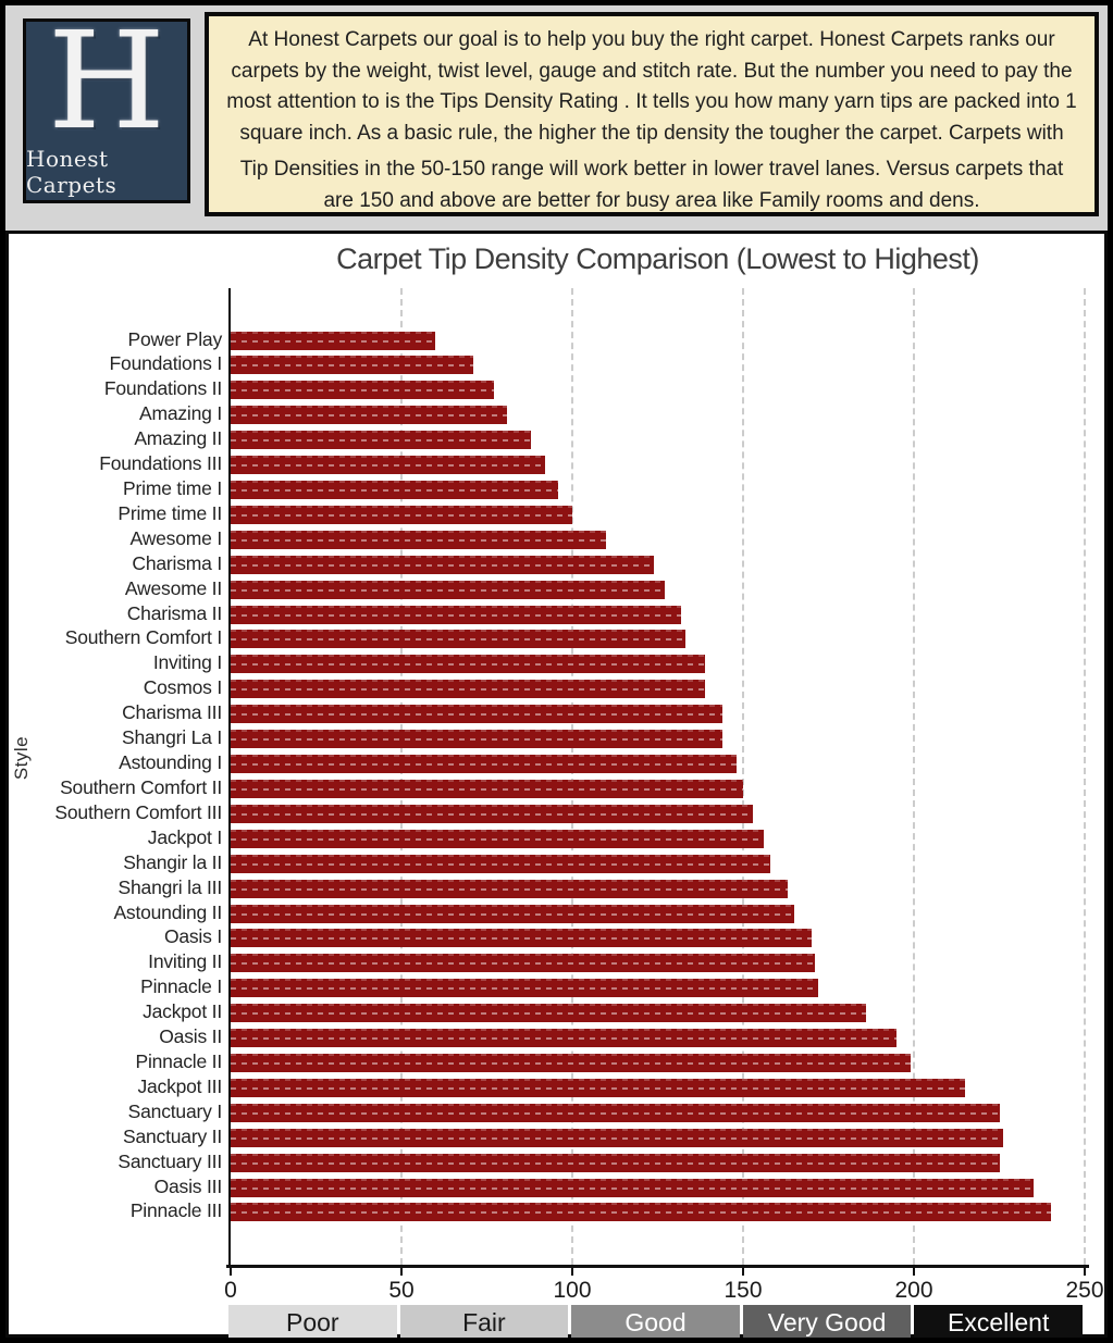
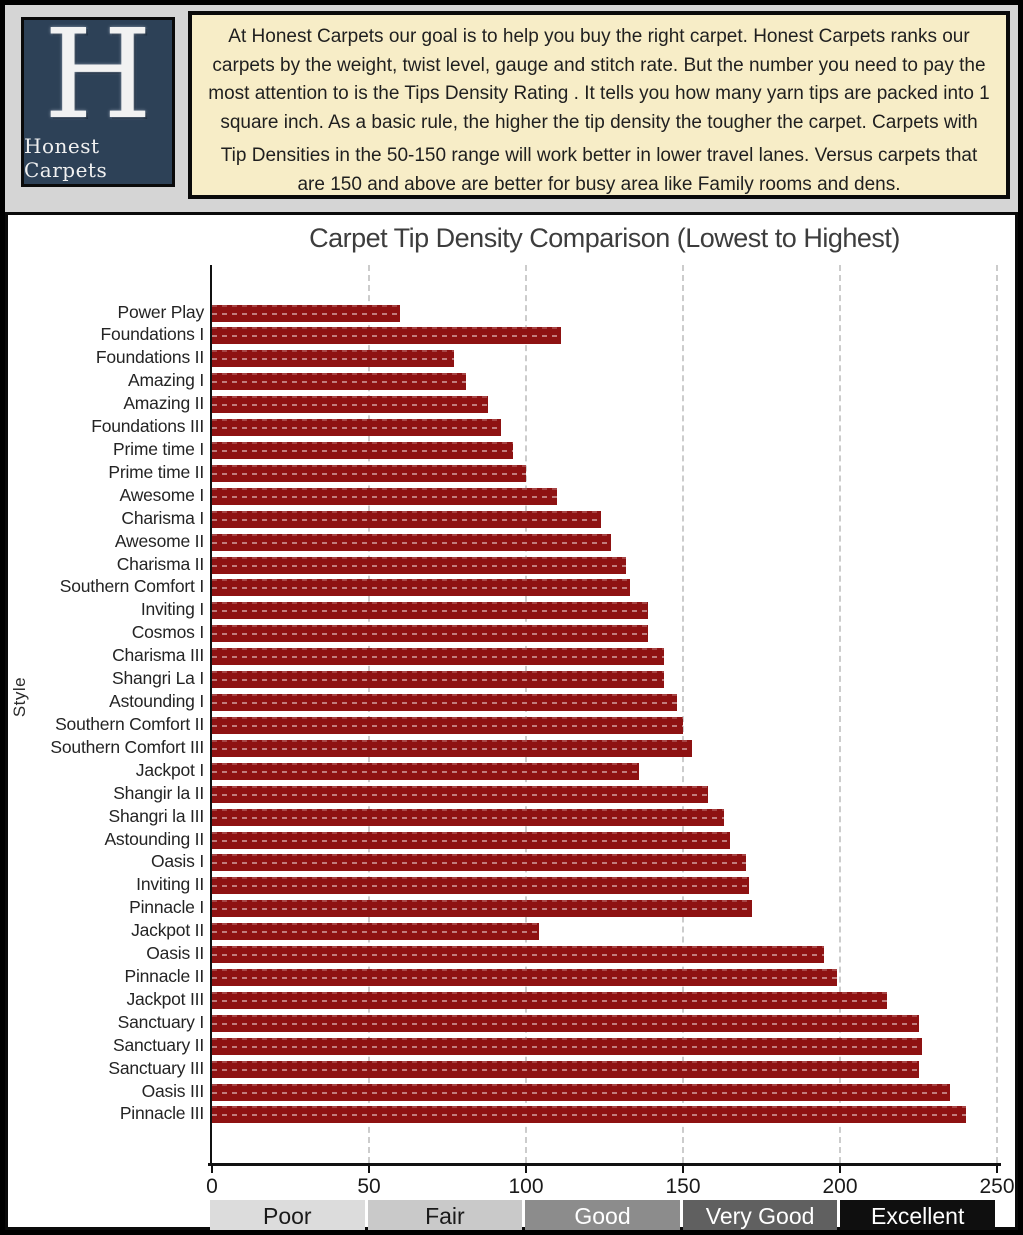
Foundations I: 71 -> 111
Jackpot I: 156 -> 136
Jackpot II: 186 -> 104
